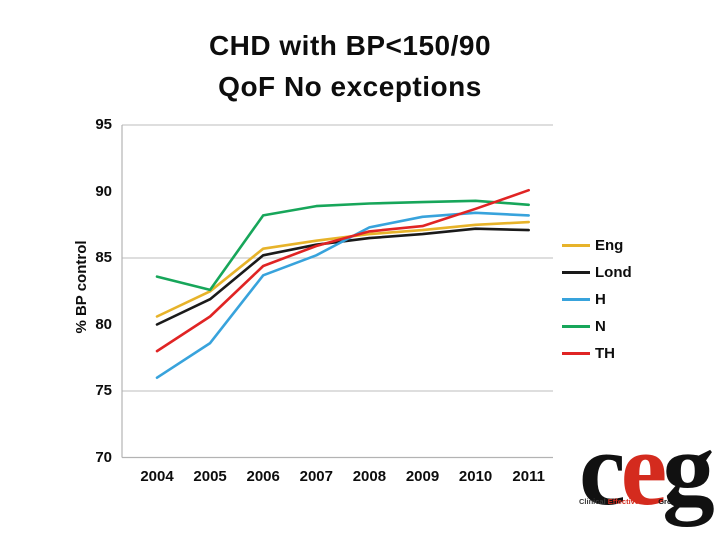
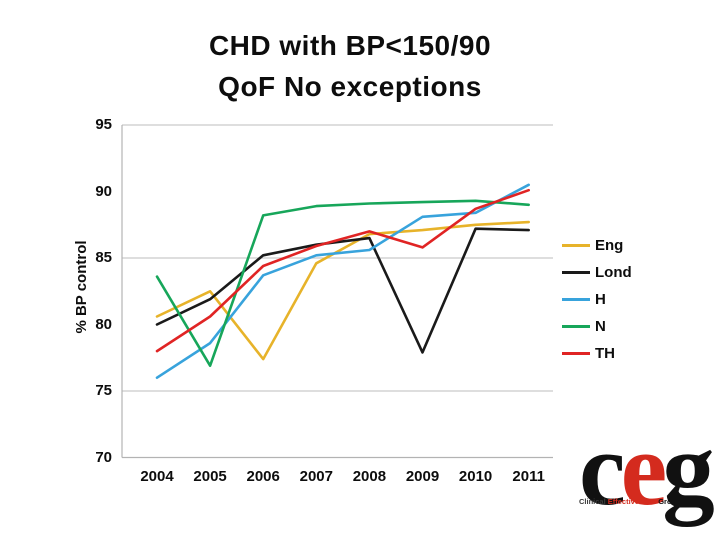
N/2005: 82.6 -> 76.9
Eng/2006: 85.7 -> 77.4
Eng/2007: 86.3 -> 84.6
H/2008: 87.3 -> 85.6
Lond/2009: 86.8 -> 77.9
TH/2009: 87.4 -> 85.8
H/2011: 88.2 -> 90.5
